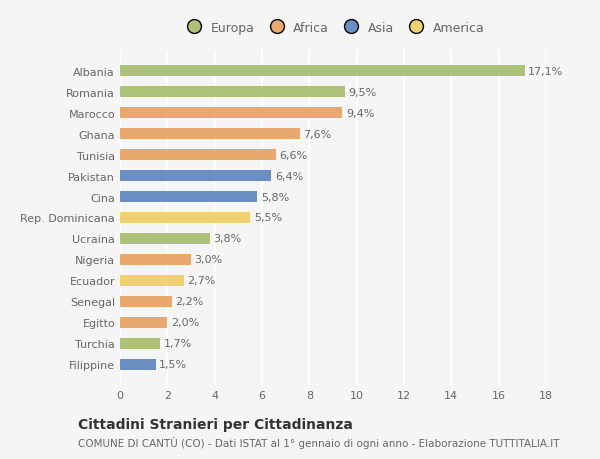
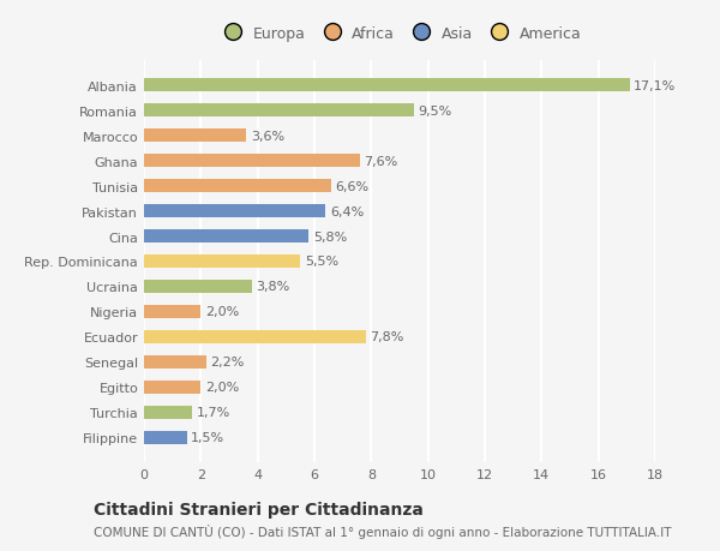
Marocco: 9,4% -> 3,6%
Nigeria: 3,0% -> 2,0%
Ecuador: 2,7% -> 7,8%
